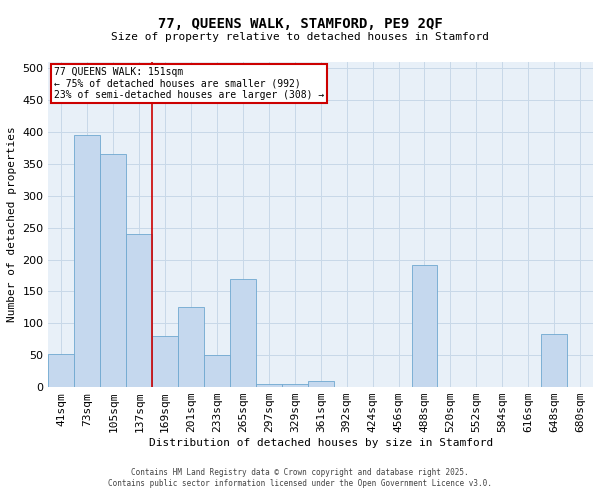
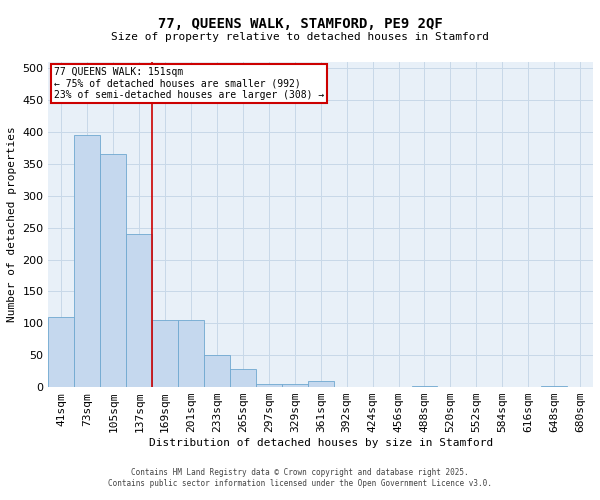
41sqm: 52 -> 110
169sqm: 80 -> 105
201sqm: 126 -> 105
265sqm: 170 -> 28
488sqm: 192 -> 2
648sqm: 84 -> 2
